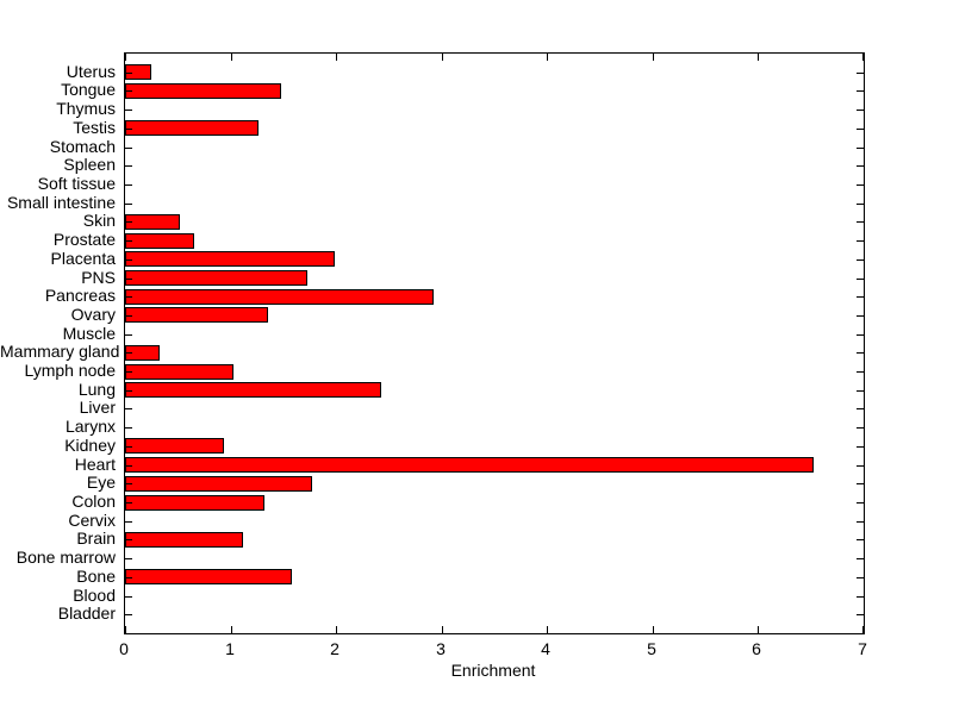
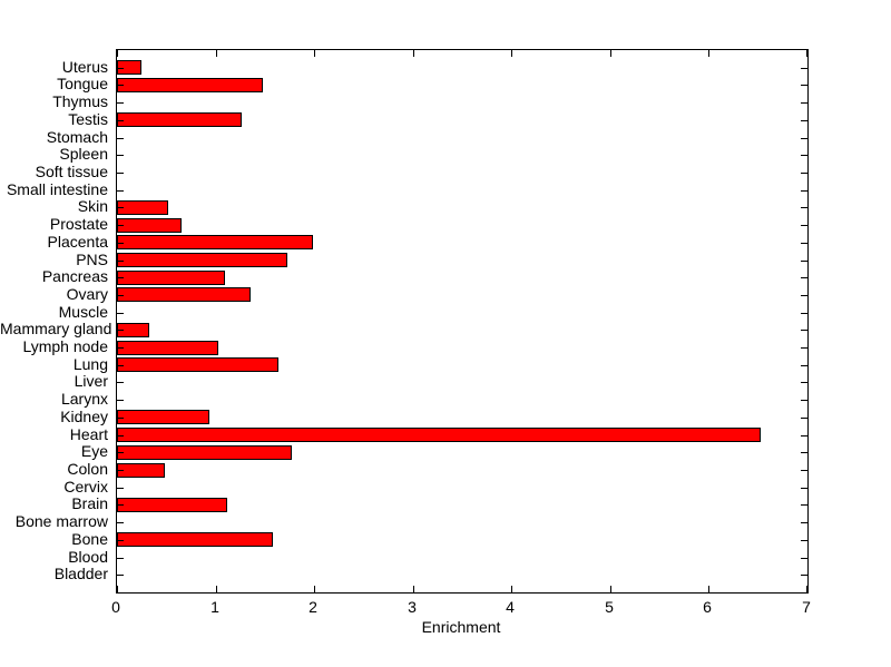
Pancreas: 2.9 -> 1.1
Lung: 2.4 -> 1.6
Colon: 1.3 -> 0.5
